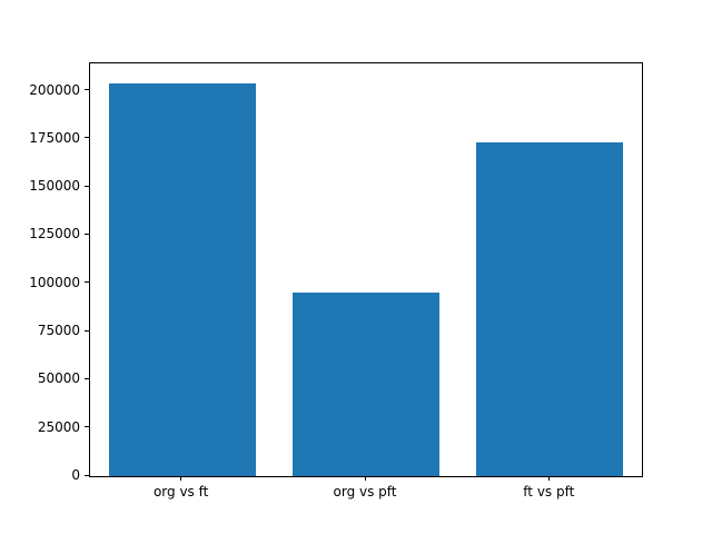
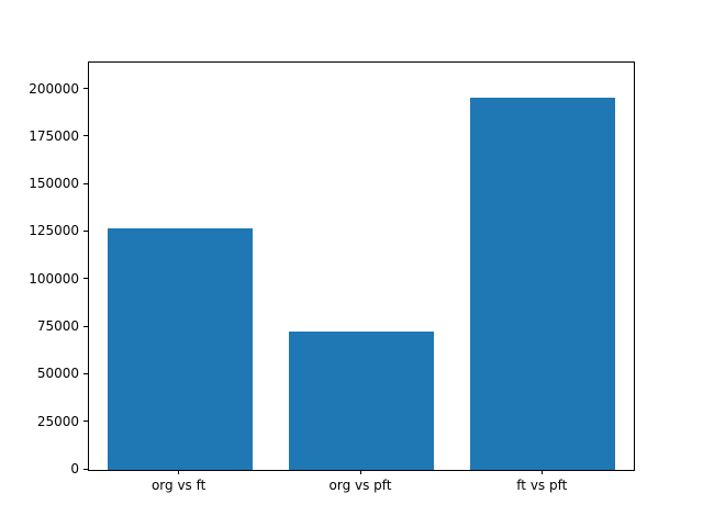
org vs ft: 204000 -> 127000
org vs pft: 95000 -> 73000
ft vs pft: 173000 -> 196000
